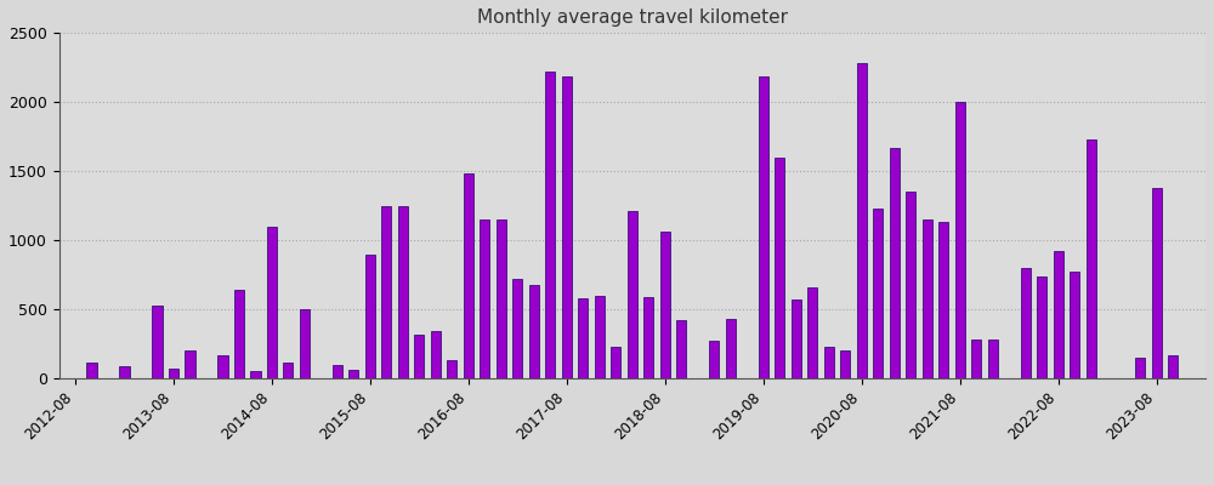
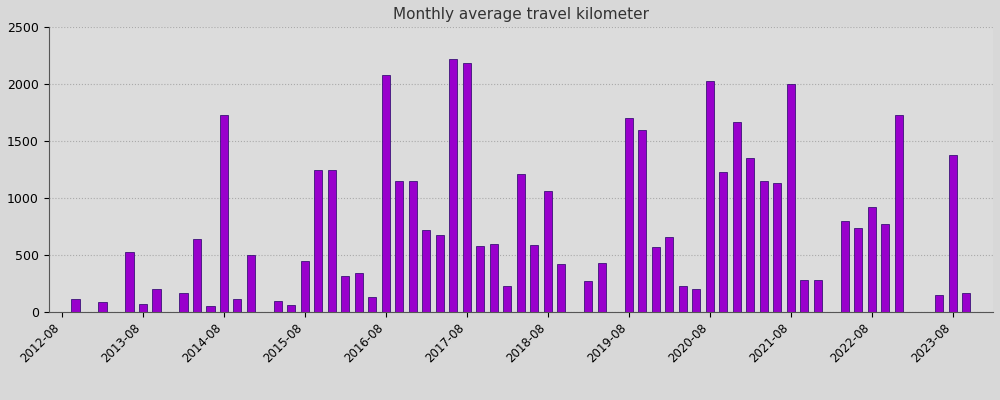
2014-08: 1100 -> 1730
2015-08: 900 -> 450
2016-08: 1480 -> 2080
2019-08: 2190 -> 1700
2020-08: 2280 -> 2030
